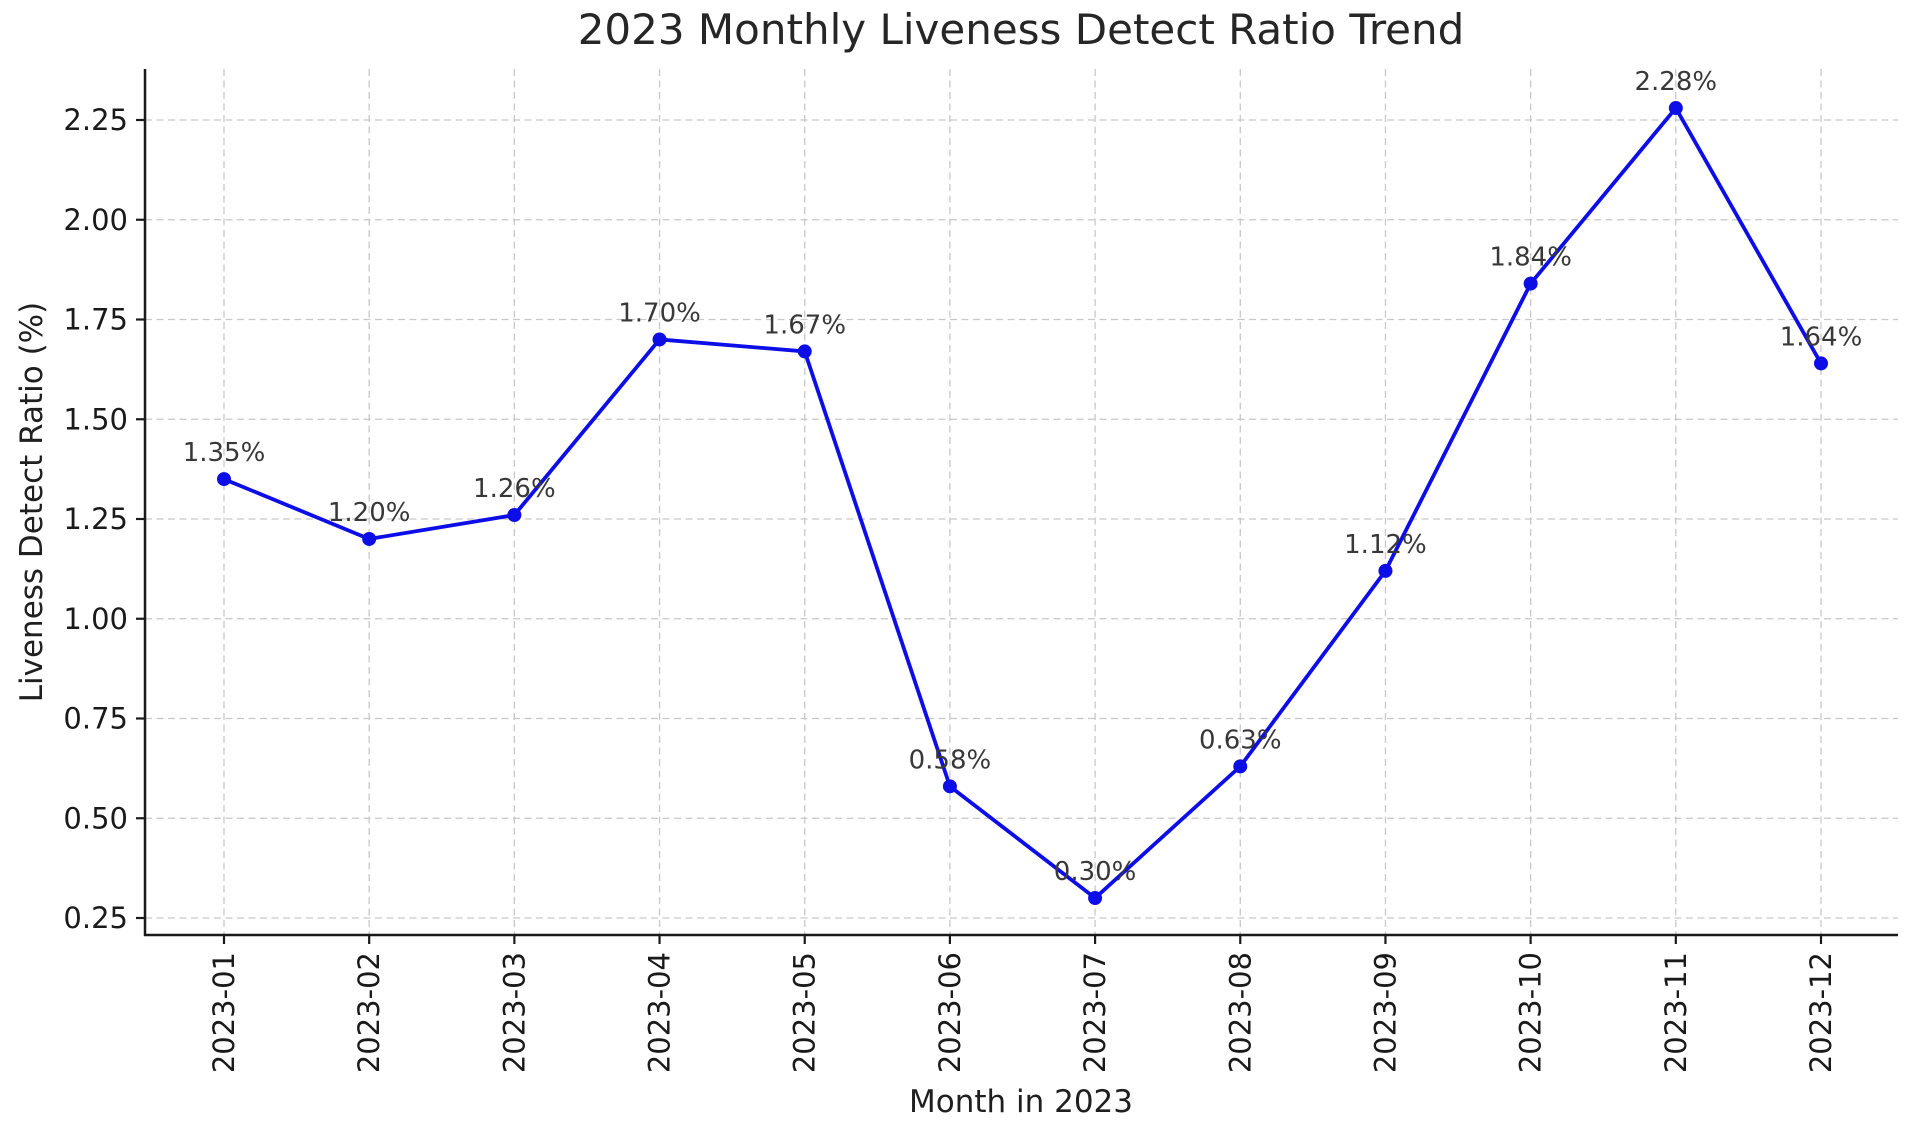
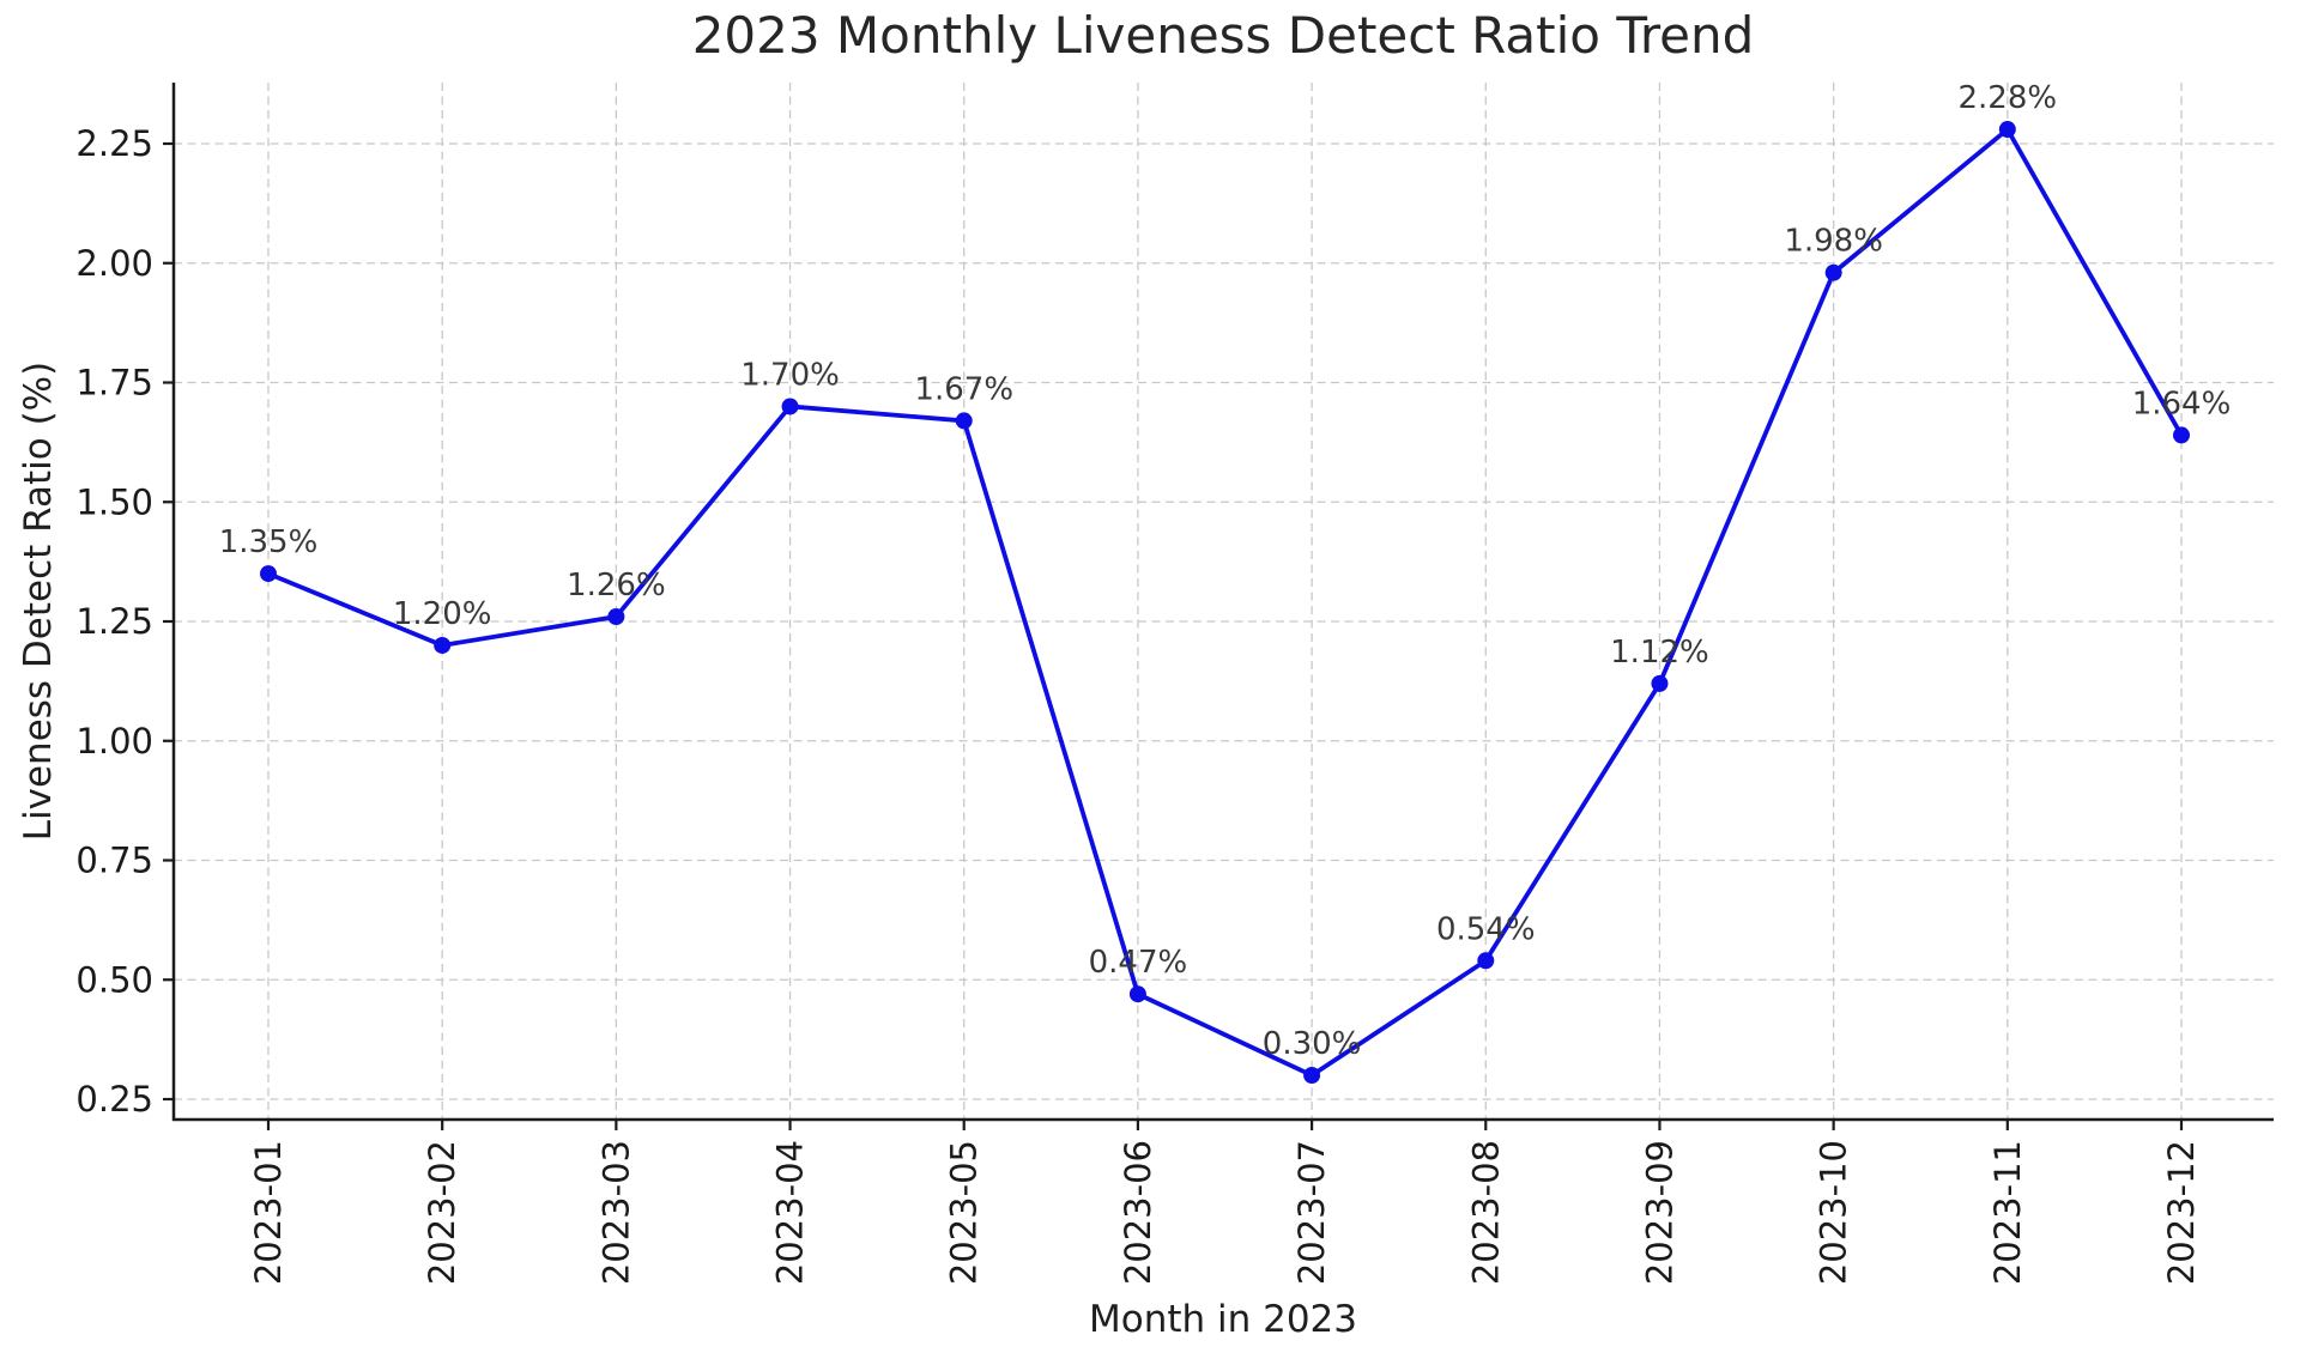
2023-06: 0.58% -> 0.47%
2023-08: 0.63% -> 0.54%
2023-10: 1.84% -> 1.98%
